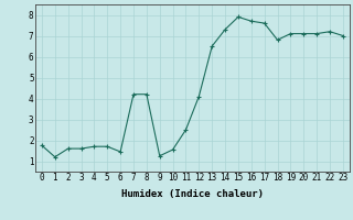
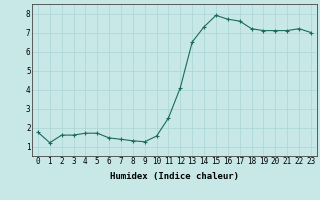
7: 4.2 -> 1.4
8: 4.2 -> 1.3
18: 6.8 -> 7.2
